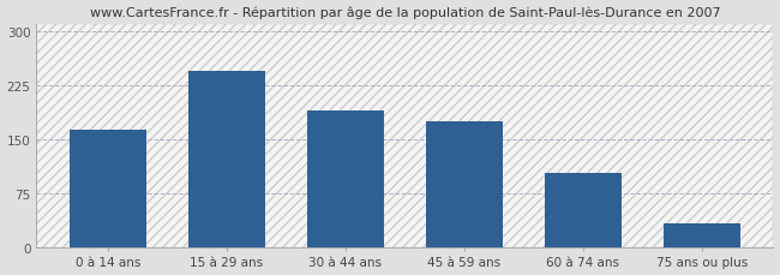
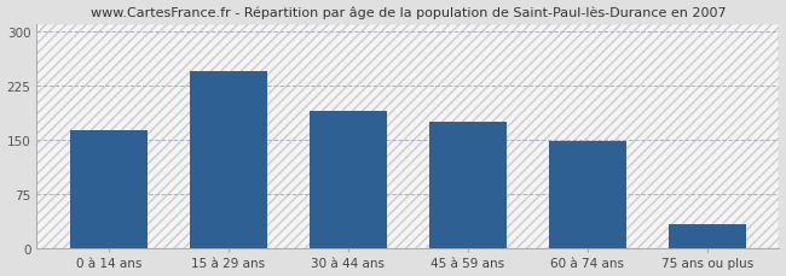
60 à 74 ans: 103 -> 148
